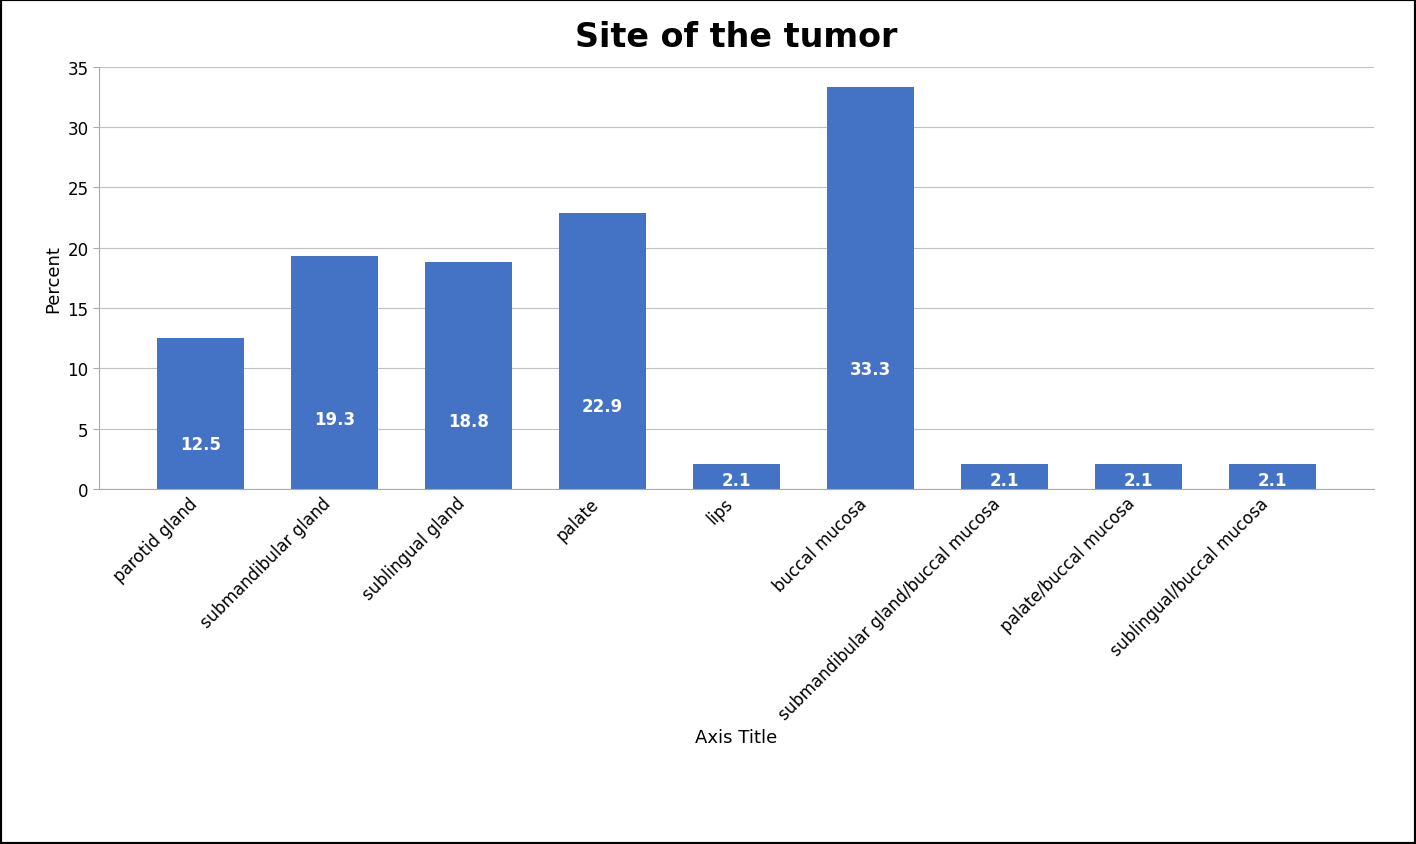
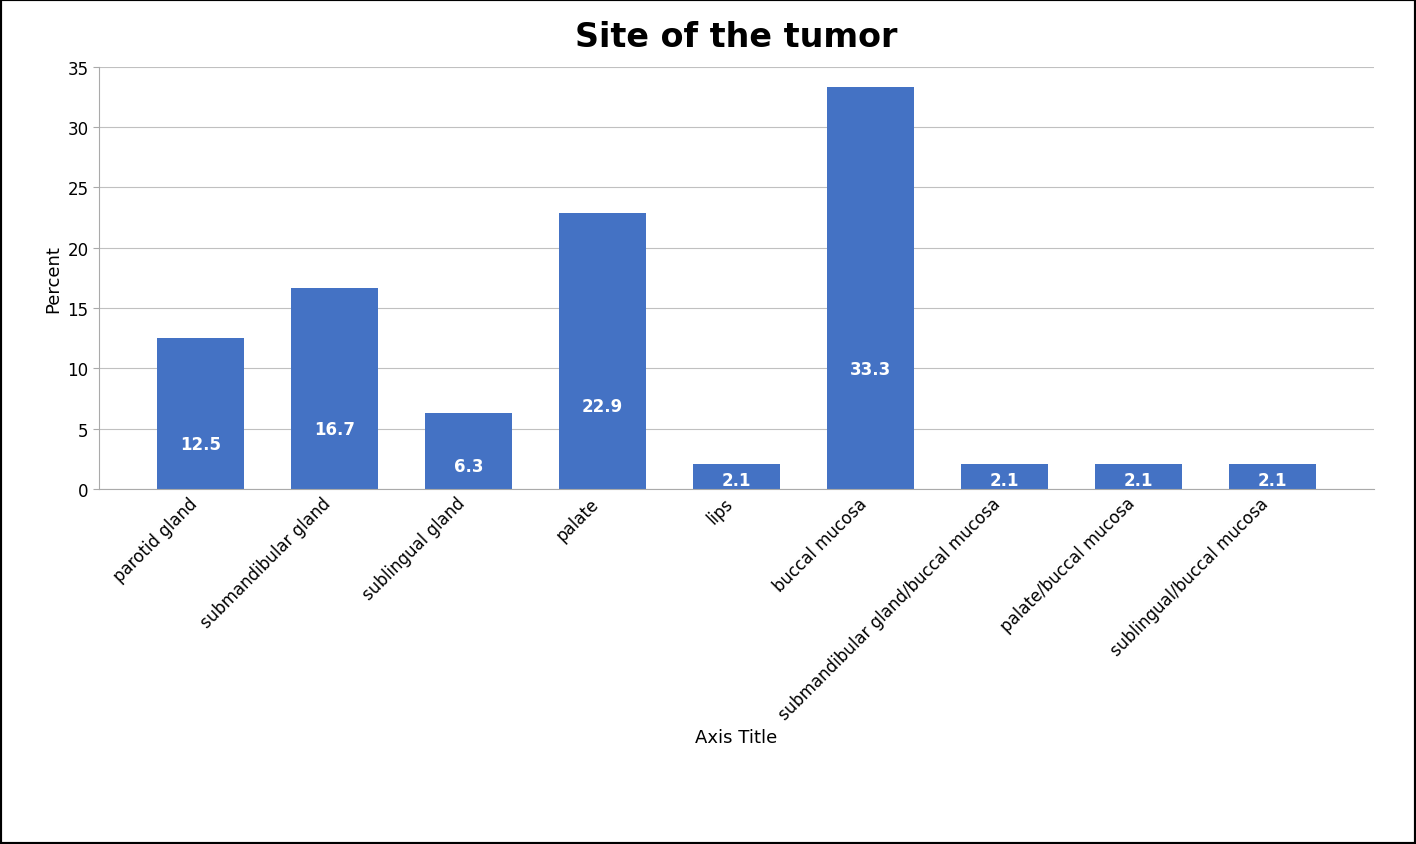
submandibular gland: 19.3 -> 16.7
sublingual gland: 18.8 -> 6.3
